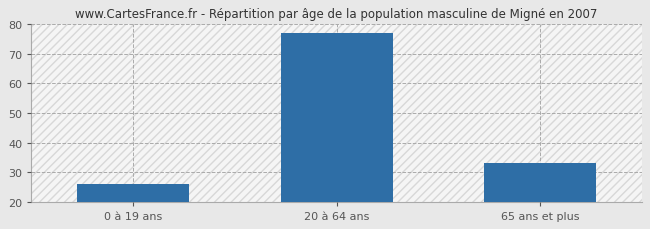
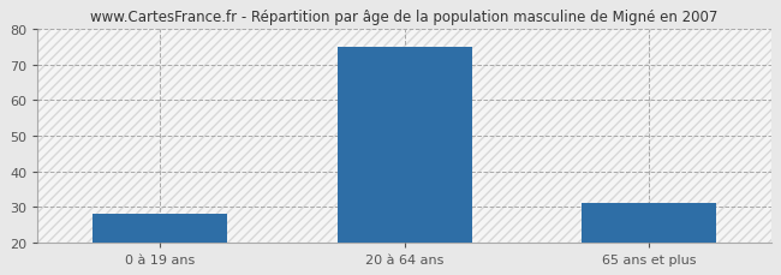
0 à 19 ans: 26 -> 28
20 à 64 ans: 77 -> 75
65 ans et plus: 33 -> 31
